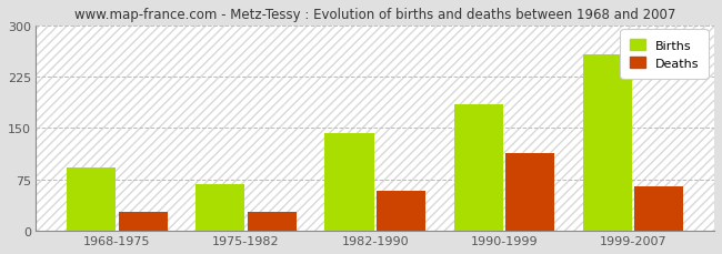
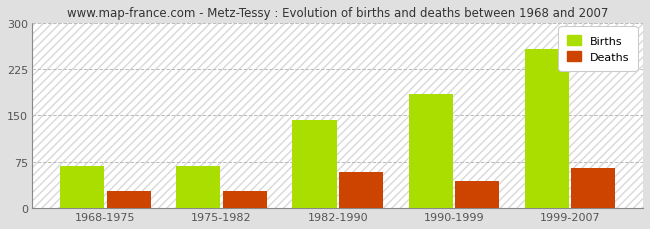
Births/1968-1975: 92 -> 68
Deaths/1990-1999: 114 -> 43
